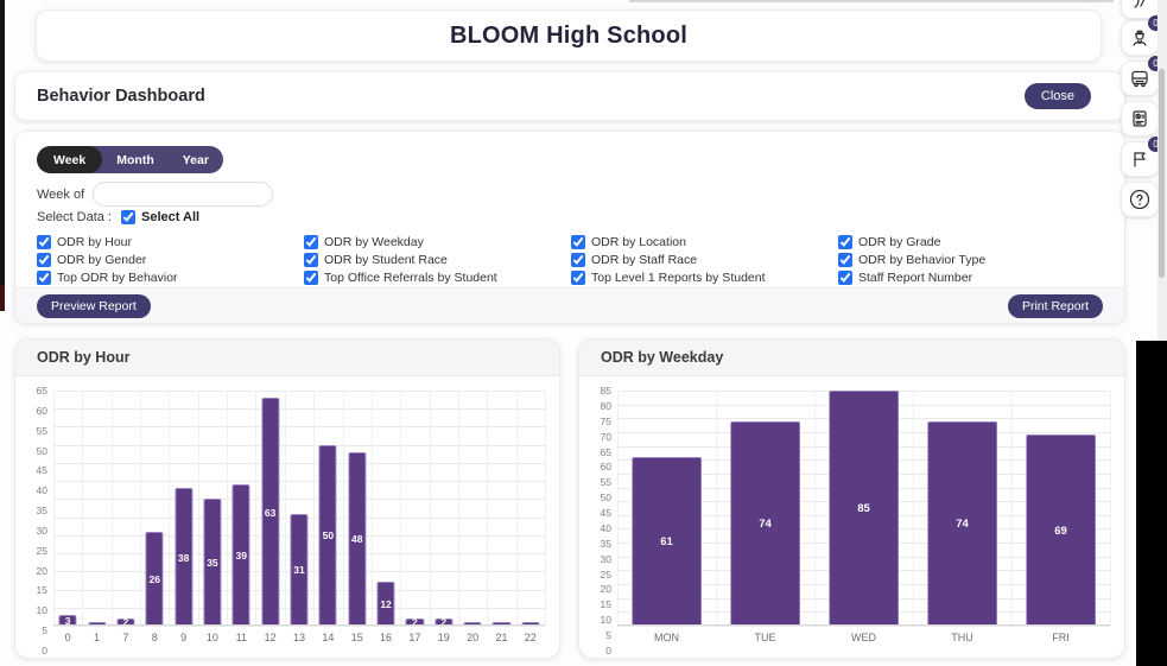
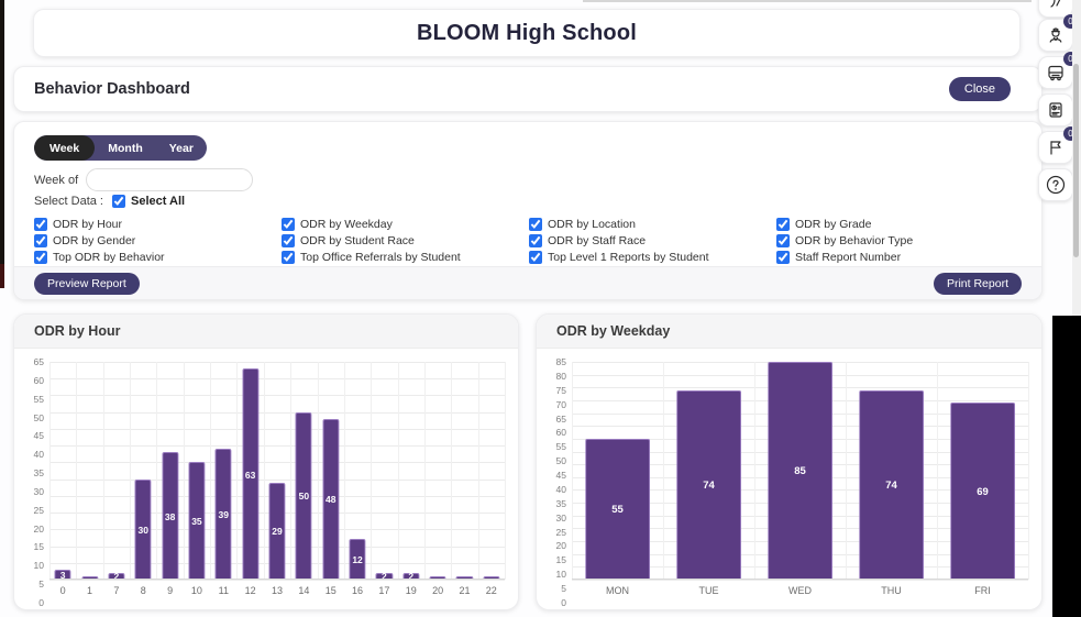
ODR by Hour/8: 26 -> 30
ODR by Hour/13: 31 -> 29
ODR by Weekday/MON: 61 -> 55
